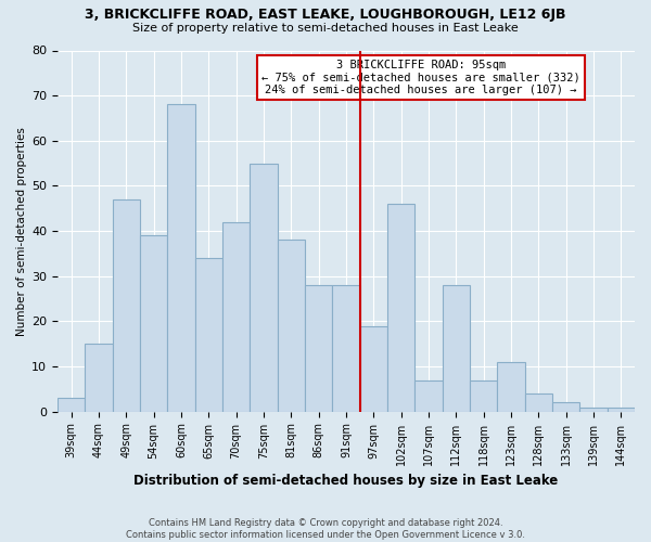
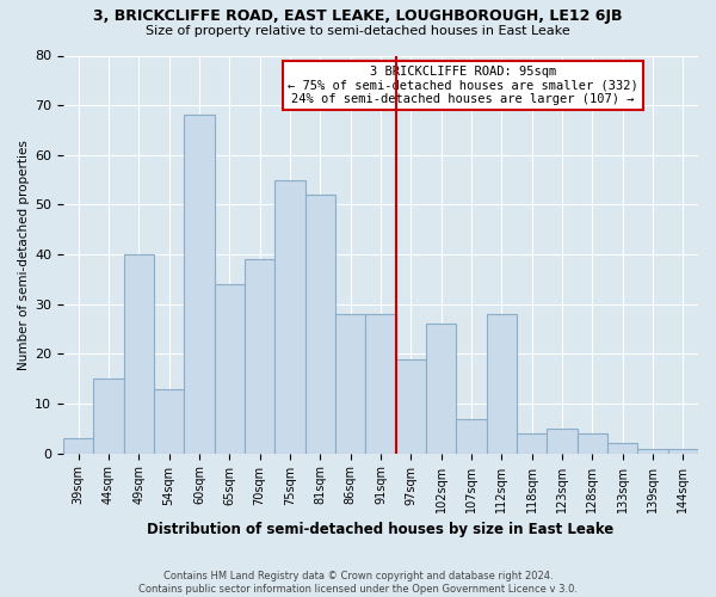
49sqm: 47 -> 40
54sqm: 39 -> 13
70sqm: 42 -> 39
81sqm: 38 -> 52
102sqm: 46 -> 26
118sqm: 7 -> 4
123sqm: 11 -> 5
